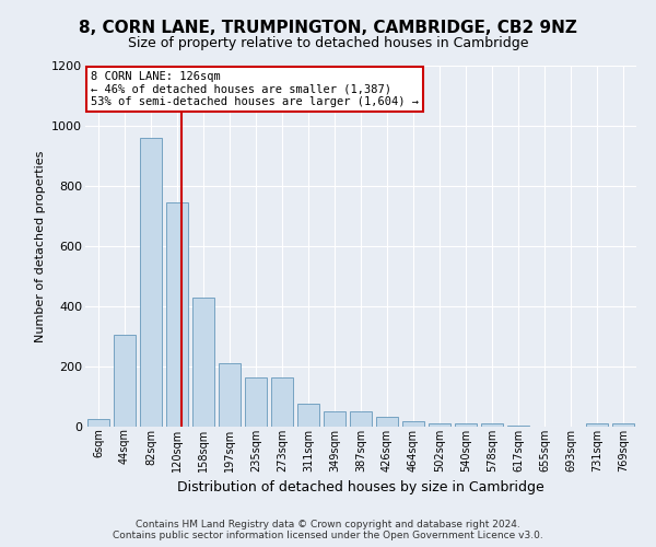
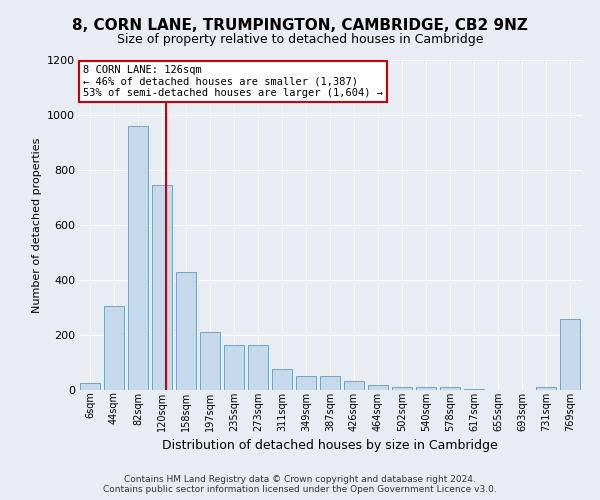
769sqm: 12 -> 260
